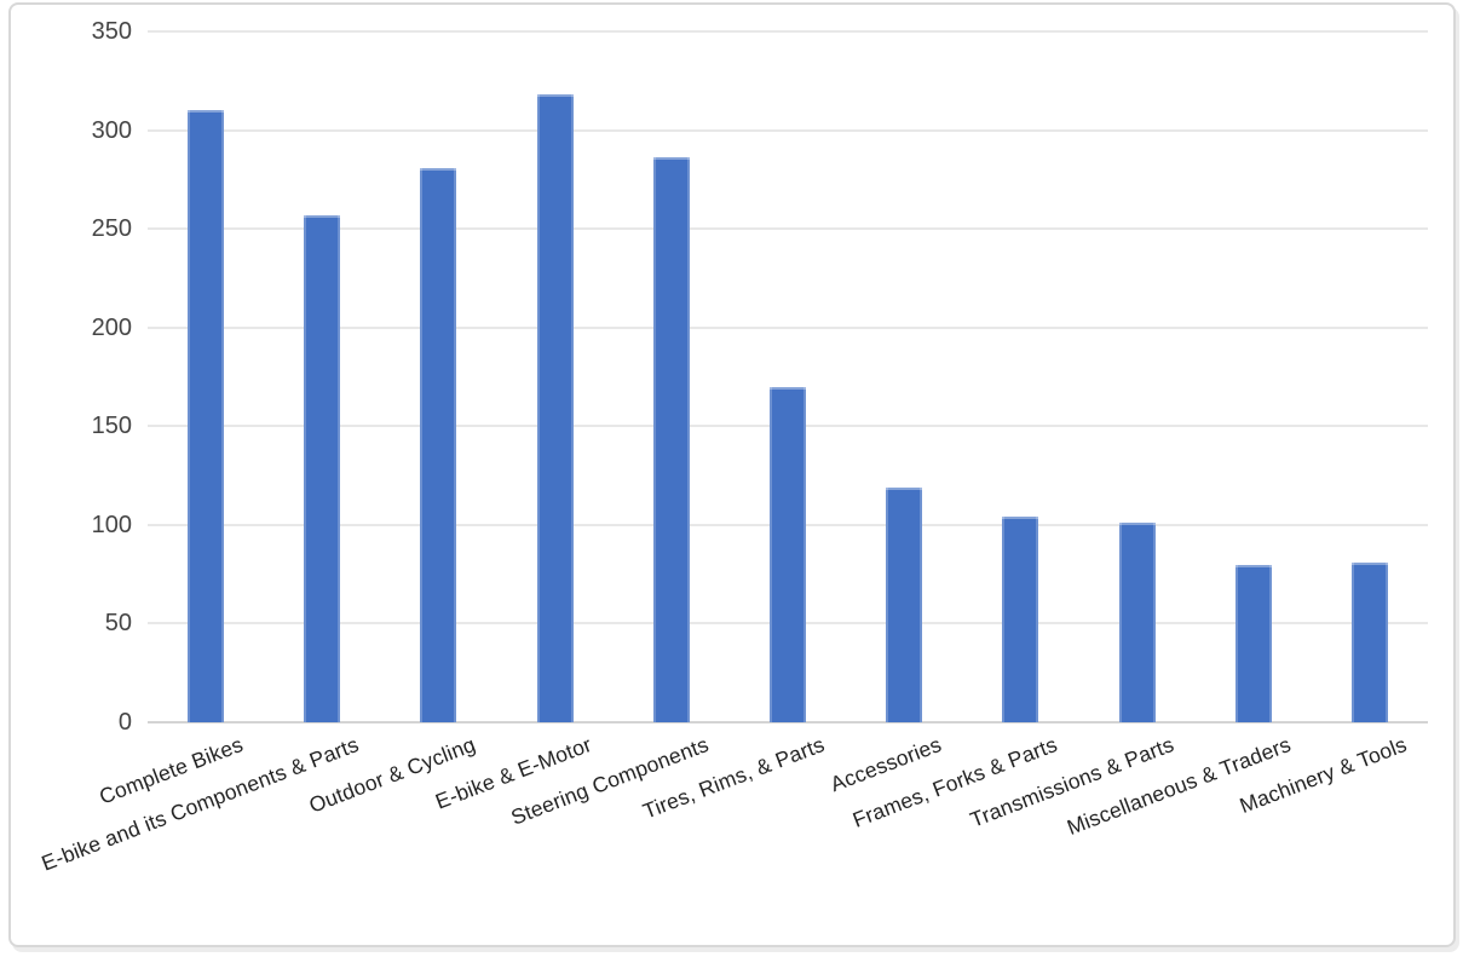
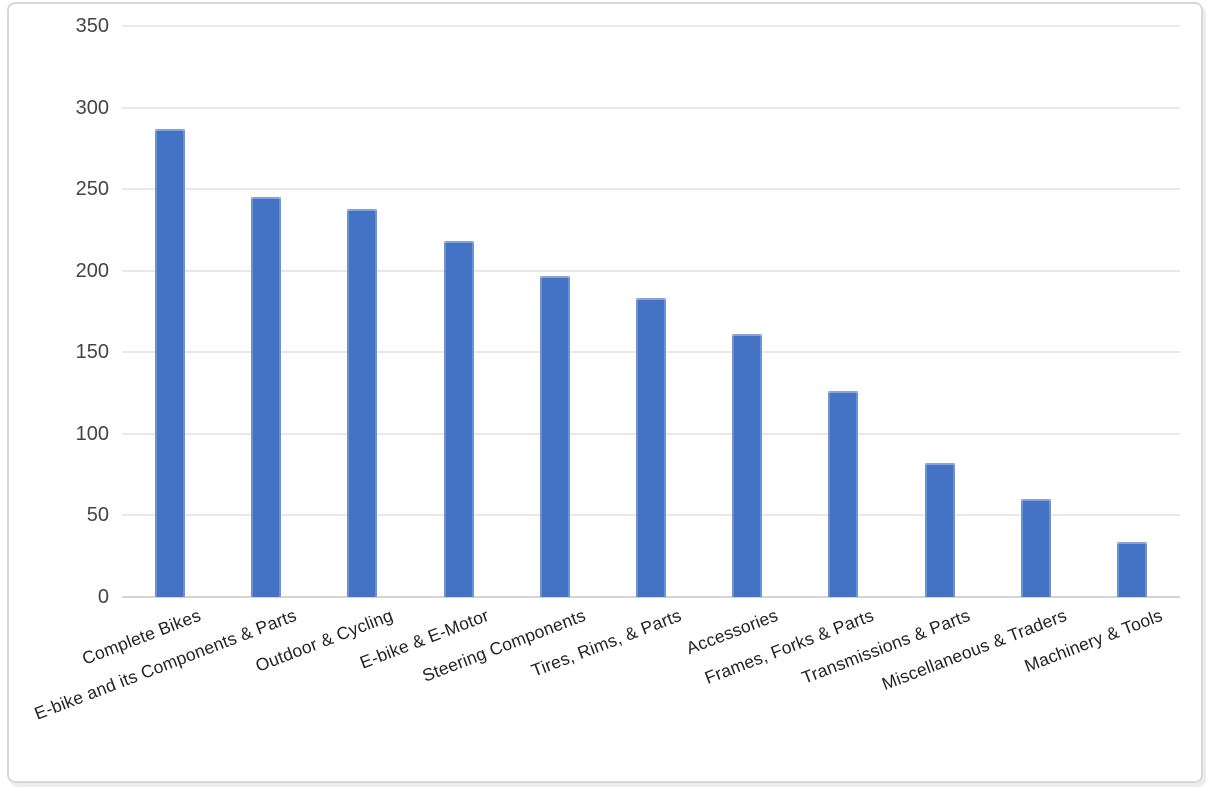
Complete Bikes: 310 -> 287
E-bike and its Components & Parts: 257 -> 245
Outdoor & Cycling: 281 -> 238
E-bike & E-Motor: 318 -> 218
Steering Components: 286 -> 197
Tires, Rims, & Parts: 170 -> 183
Accessories: 119 -> 161
Frames, Forks & Parts: 104 -> 126
Transmissions & Parts: 101 -> 82
Miscellaneous & Traders: 80 -> 60
Machinery & Tools: 81 -> 34
